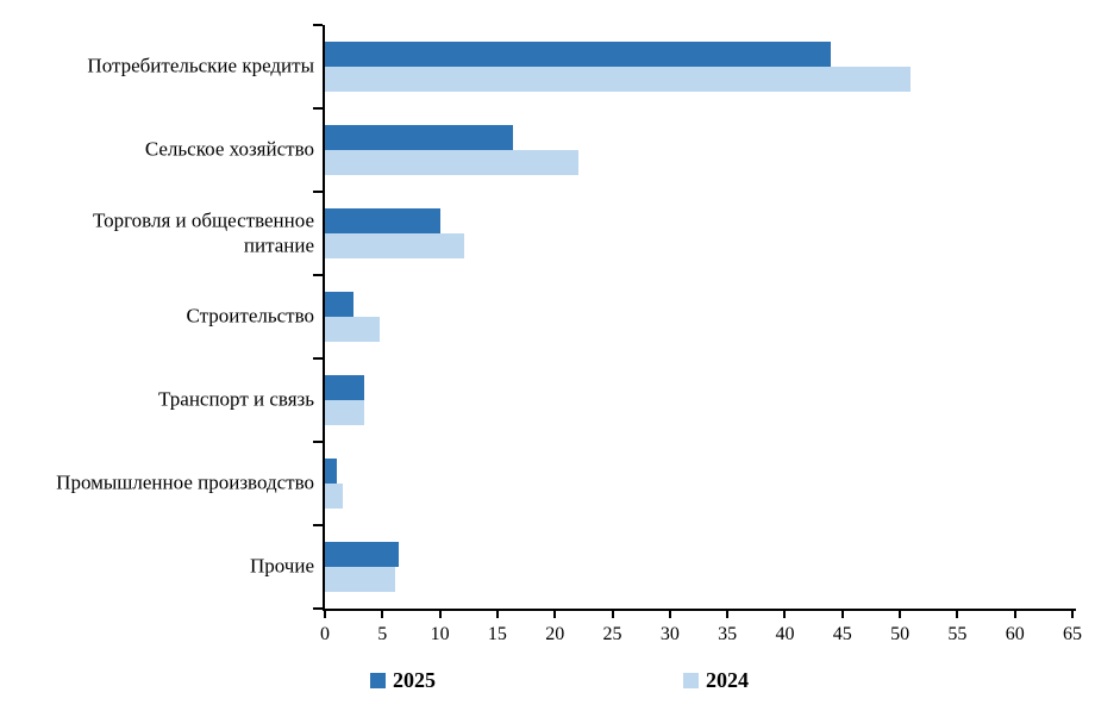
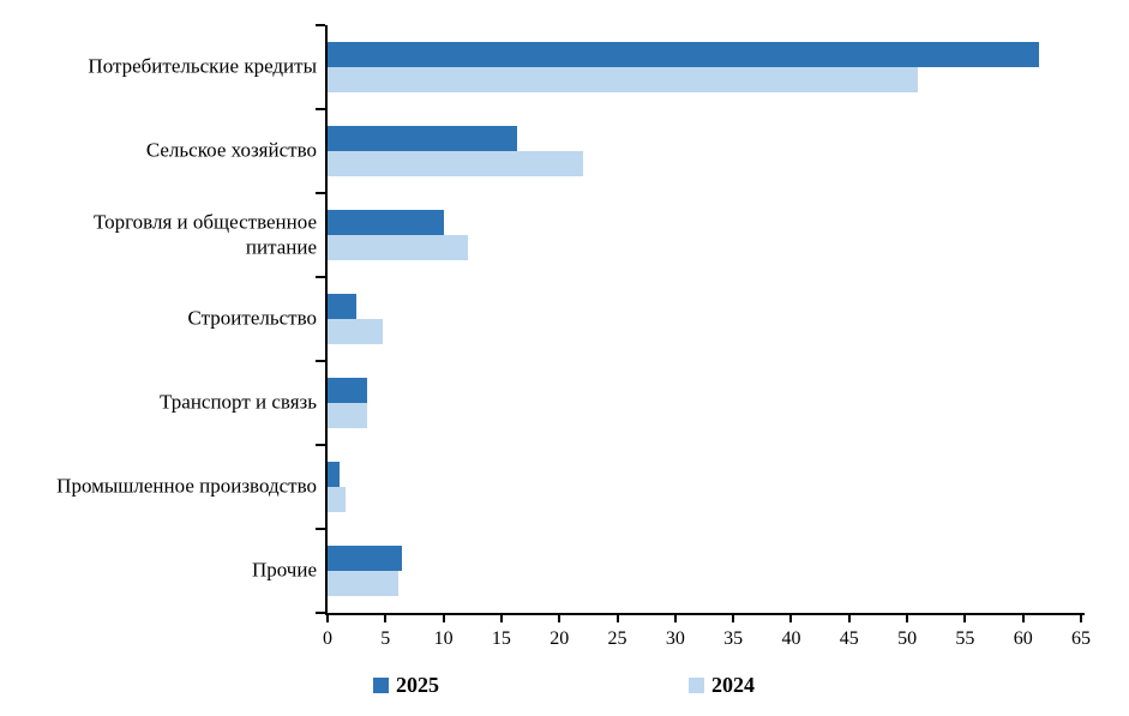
2025/Потребительские кредиты: 44 -> 61
